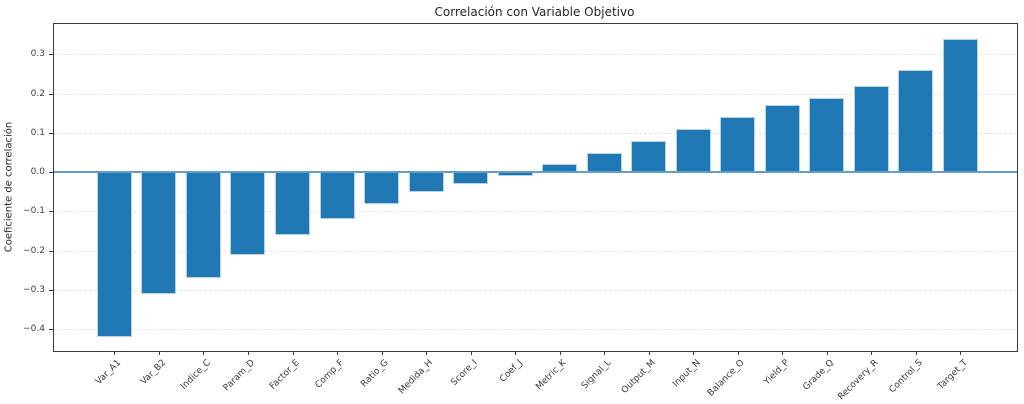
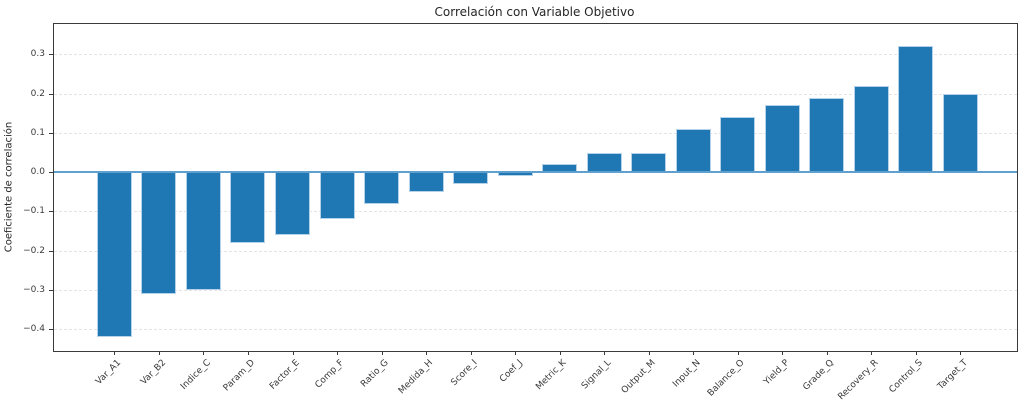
Indice_C: -0.27 -> -0.30
Param_D: -0.21 -> -0.18
Output_M: 0.08 -> 0.05
Control_S: 0.26 -> 0.32
Target_T: 0.34 -> 0.20
